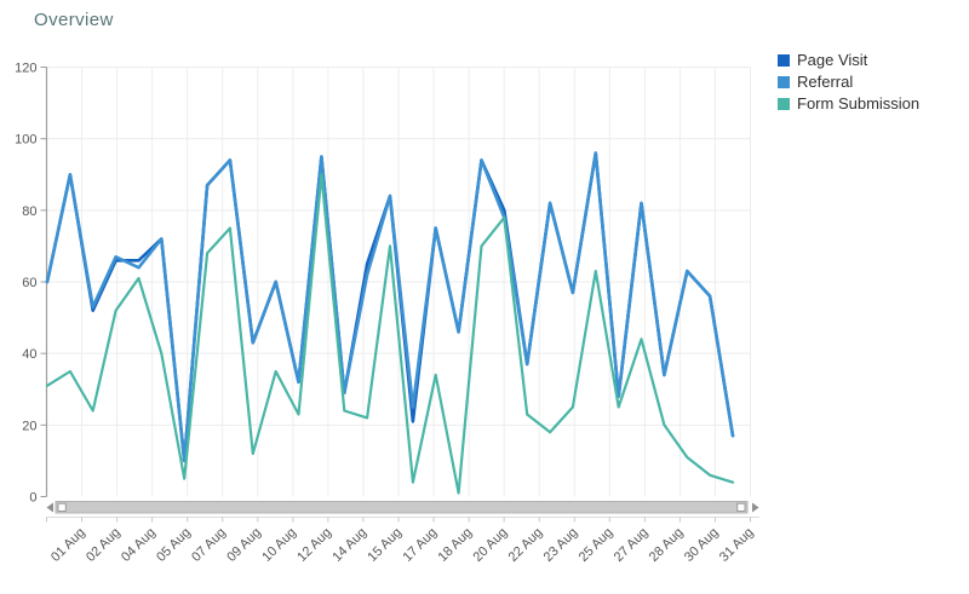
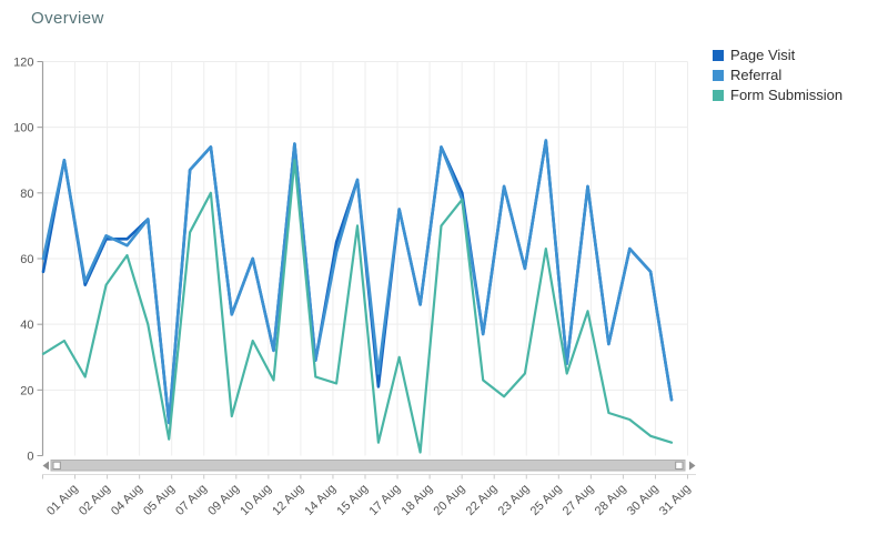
Page Visit/01 Aug: 60 -> 56
Form Submission/09 Aug: 75 -> 80
Form Submission/18 Aug: 34 -> 30
Form Submission/28 Aug: 20 -> 13
